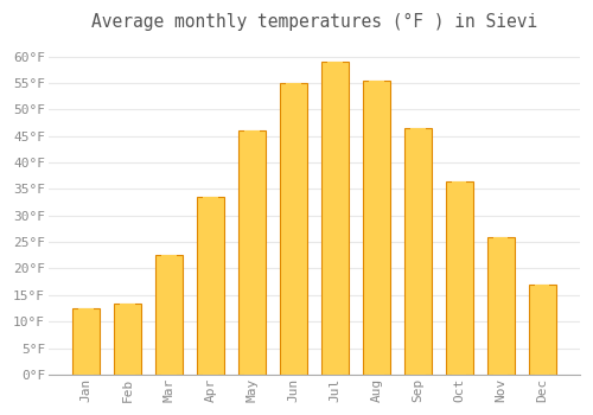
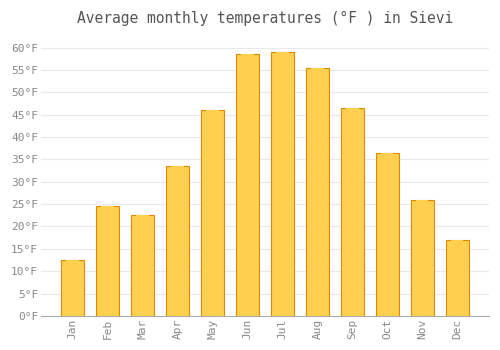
Feb: 13.5°F -> 24.5°F
Jun: 55.0°F -> 58.5°F
